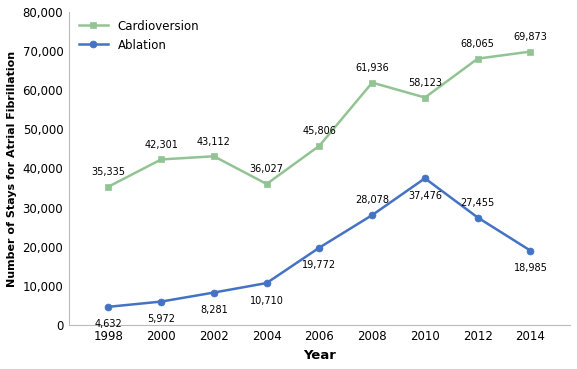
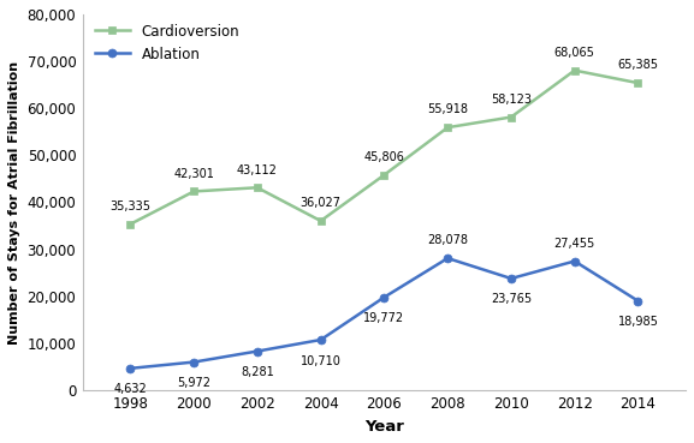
Cardioversion/2008: 61,936 -> 55,918
Ablation/2010: 37,476 -> 23,765
Cardioversion/2014: 69,873 -> 65,385
